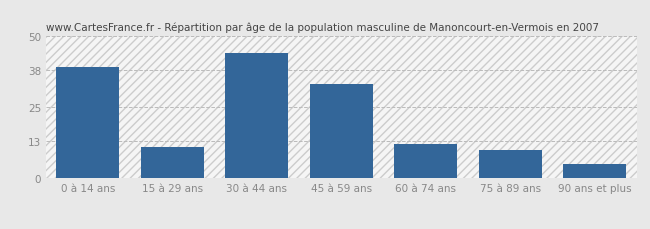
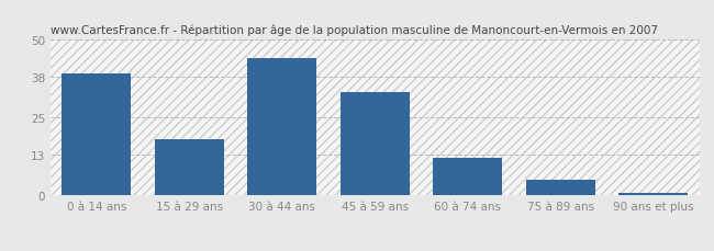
15 à 29 ans: 11 -> 18
75 à 89 ans: 10 -> 5
90 ans et plus: 5 -> 1
